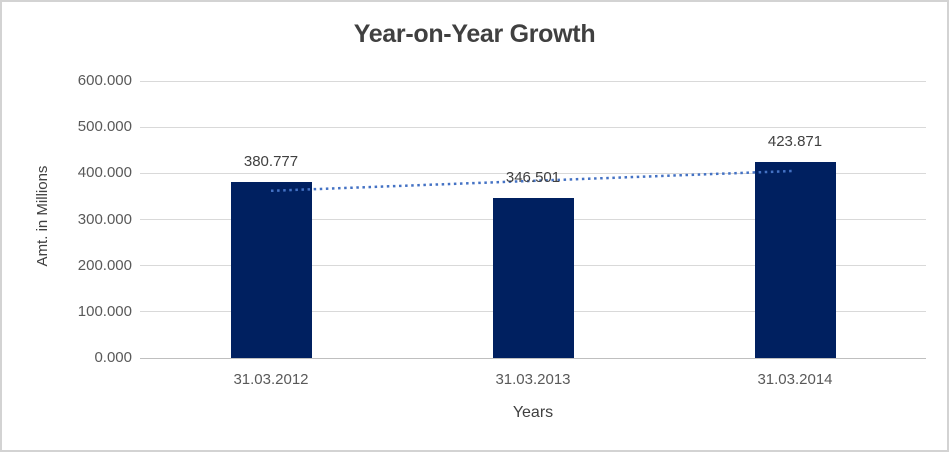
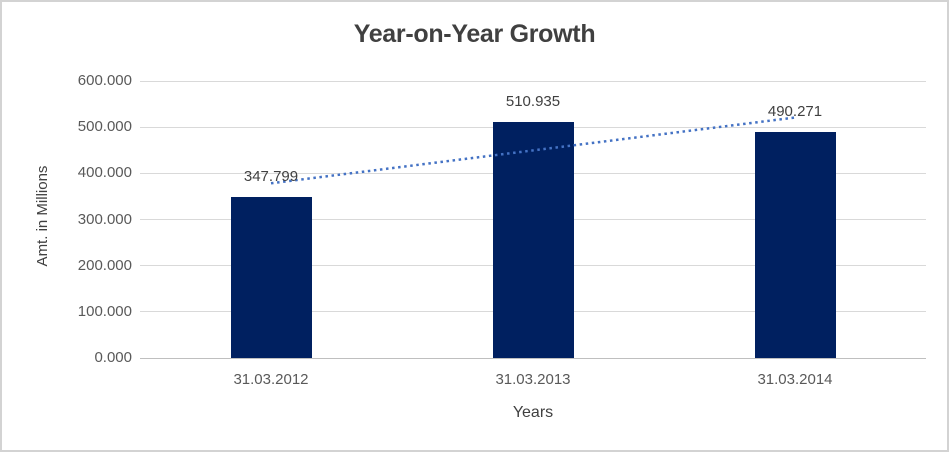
31.03.2012: 380.777 -> 347.799
31.03.2013: 346.501 -> 510.935
31.03.2014: 423.871 -> 490.271
